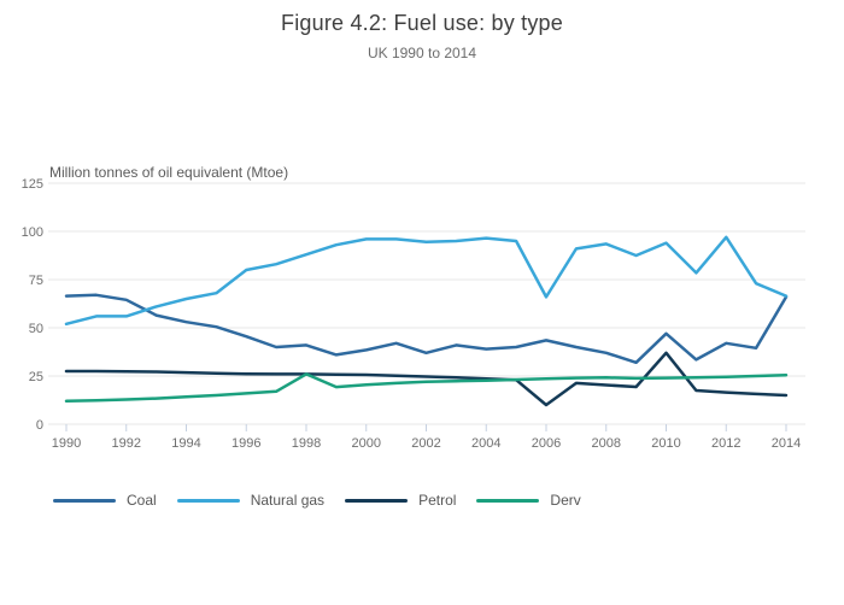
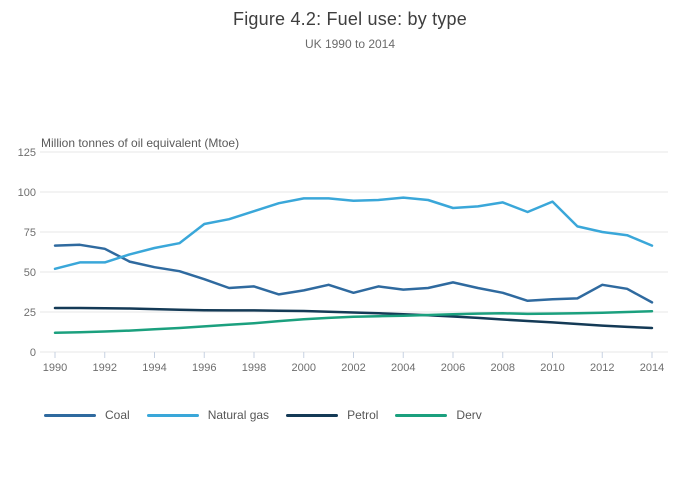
Derv/1998: 26 -> 18
Natural gas/2006: 66 -> 90
Petrol/2006: 10 -> 22
Coal/2010: 47 -> 33
Petrol/2010: 37 -> 18
Natural gas/2012: 97 -> 75
Coal/2014: 66 -> 31
